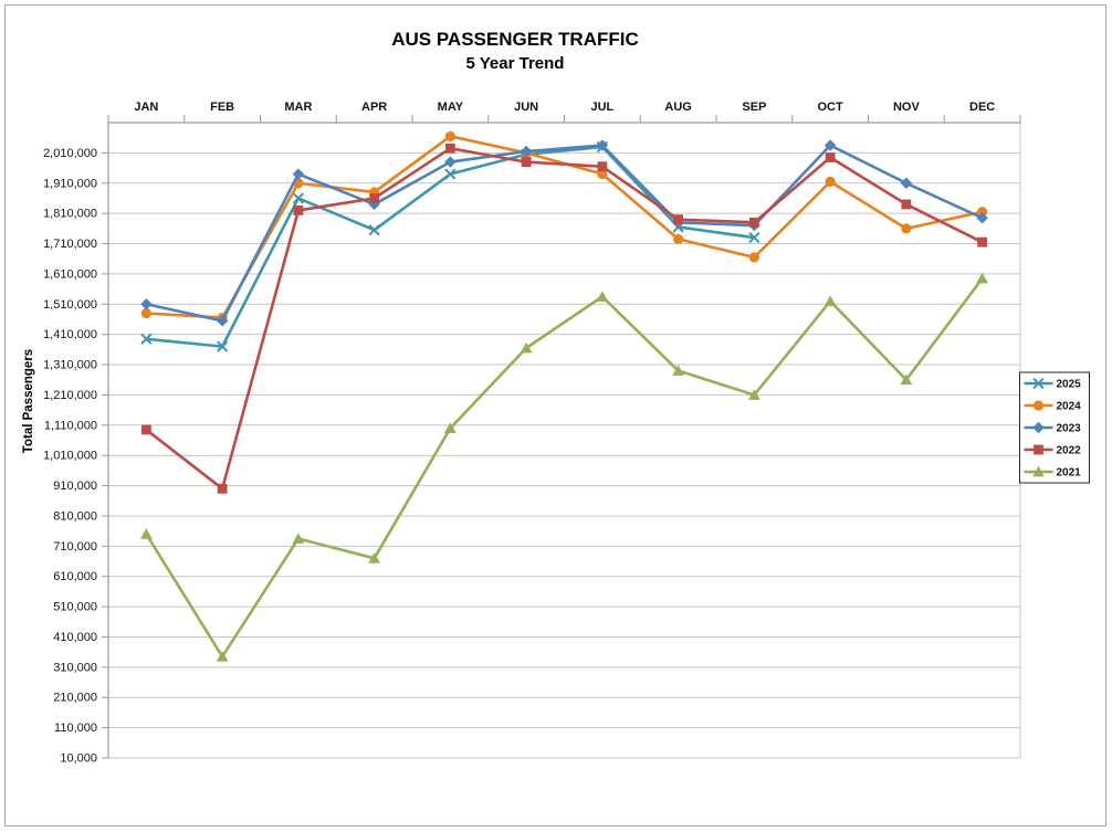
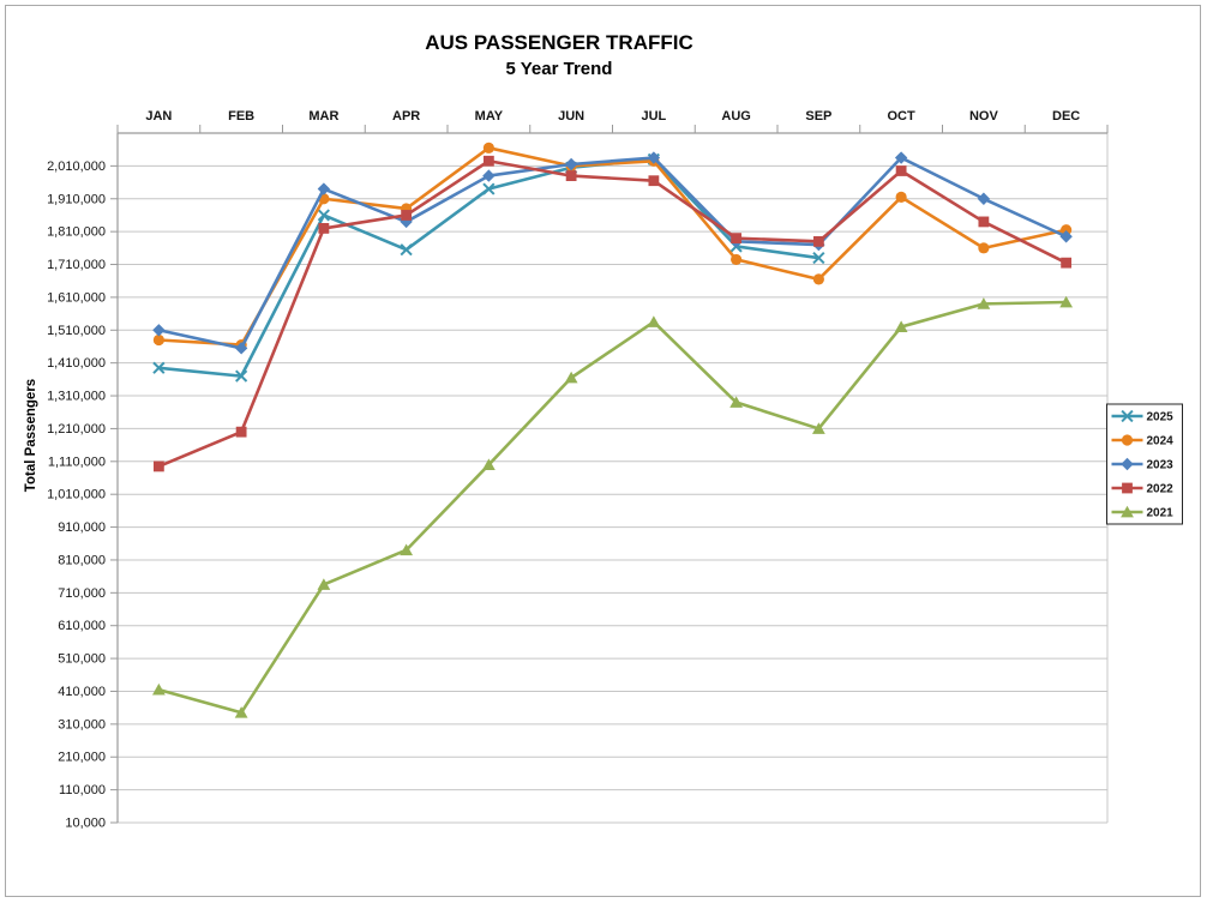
2021/JAN: 750000 -> 420000
2022/FEB: 900000 -> 1200000
2021/APR: 670000 -> 840000
2024/JUL: 1940000 -> 2020000
2021/NOV: 1260000 -> 1590000
